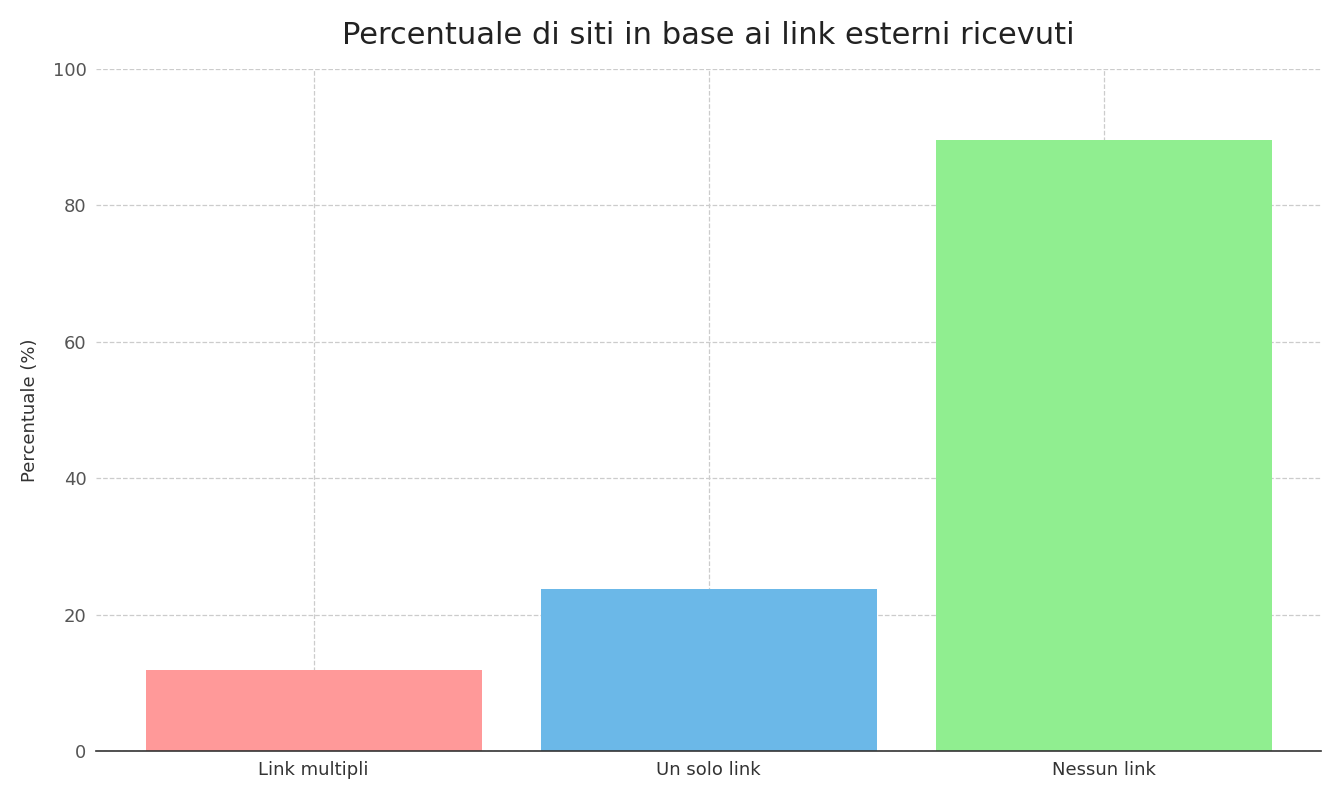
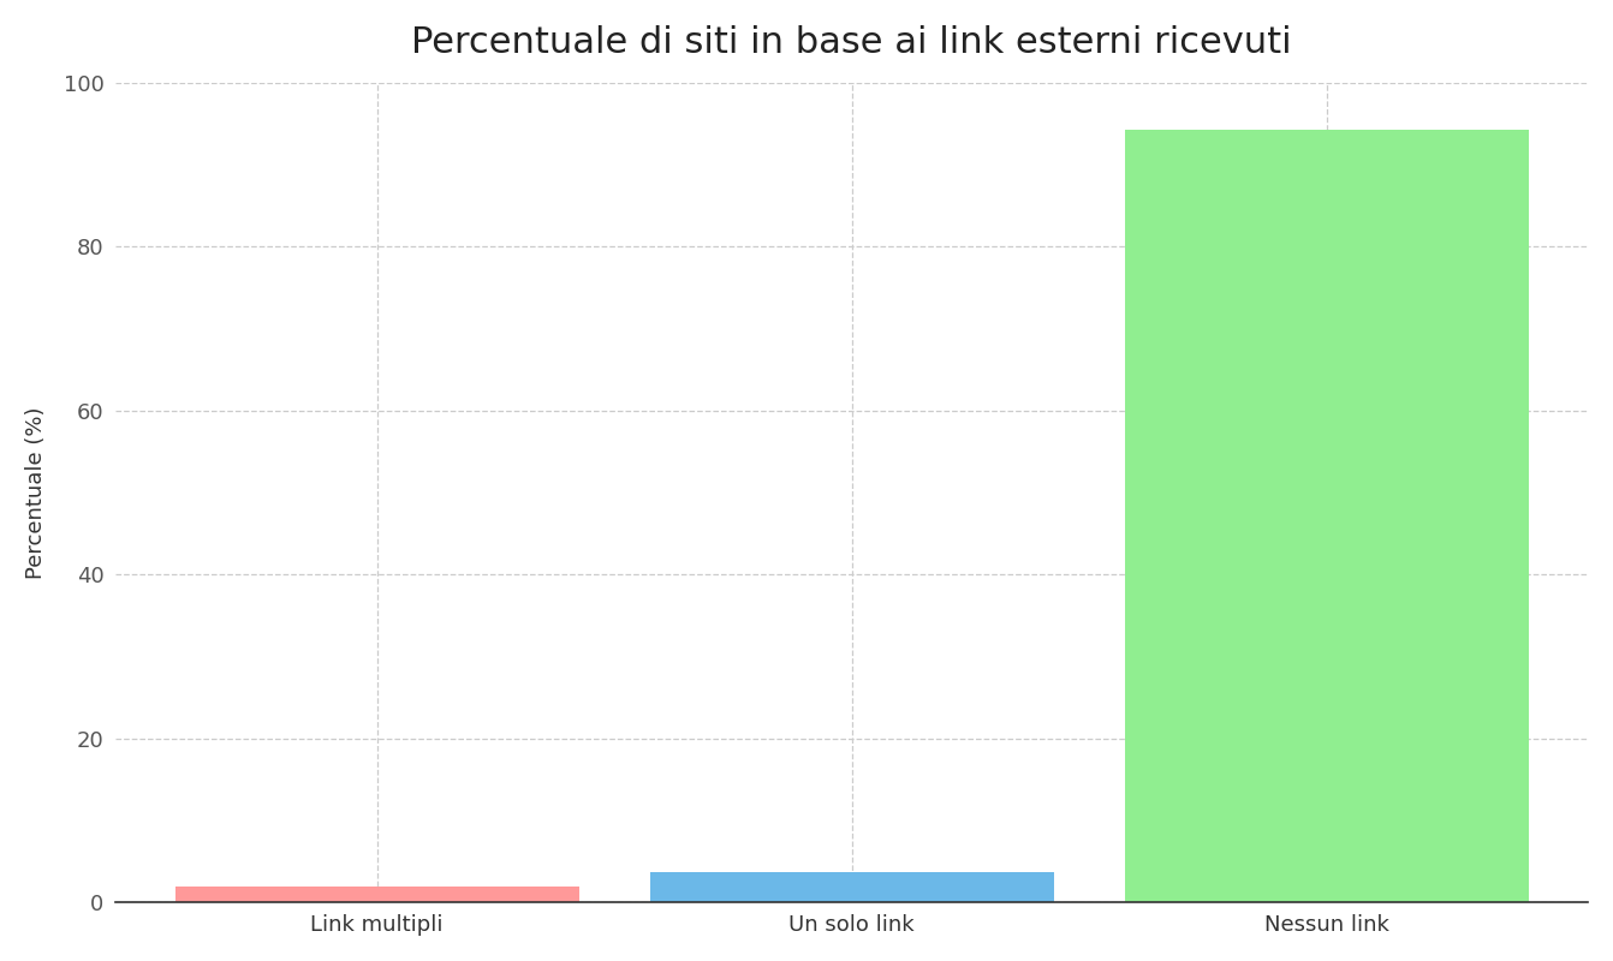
Link multipli: 12.0 -> 2.0
Un solo link: 23.8 -> 3.8
Nessun link: 89.6 -> 94.2
